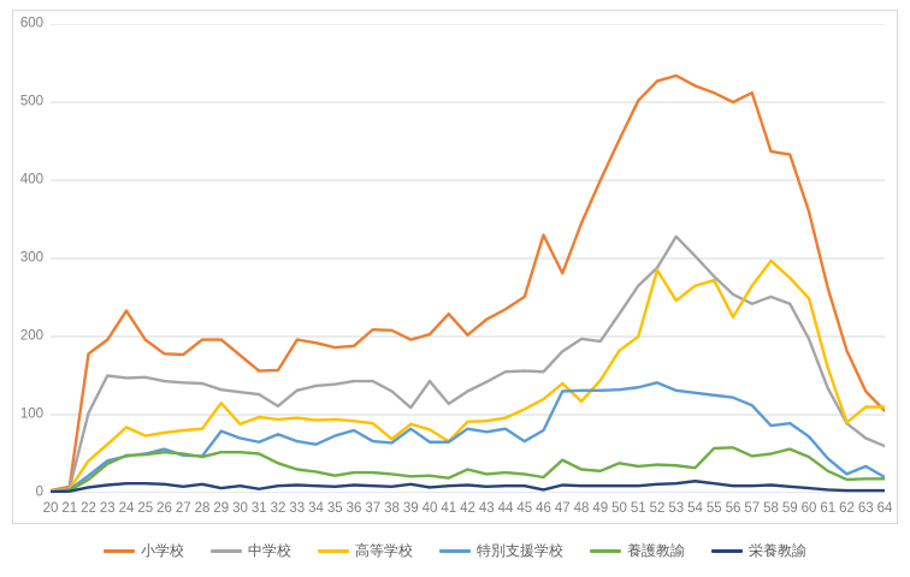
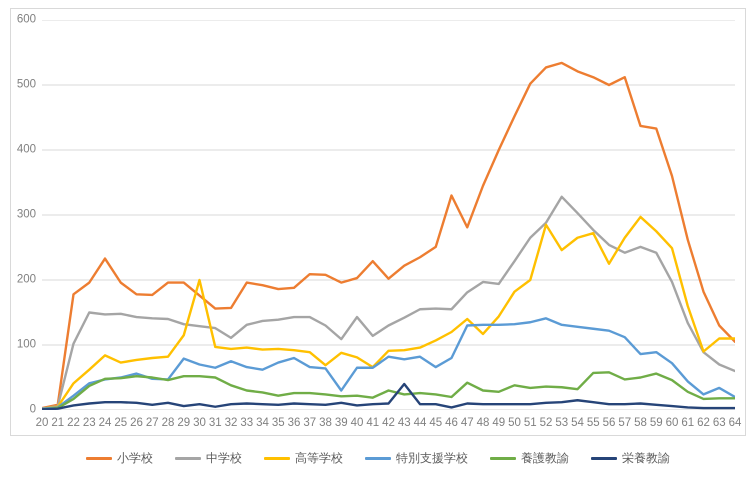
高等学校/30: 90 -> 200
特別支援学校/39: 80 -> 30
栄養教諭/43: 10 -> 40
